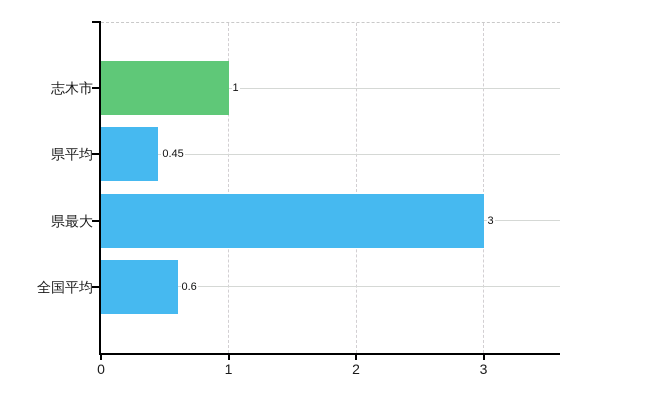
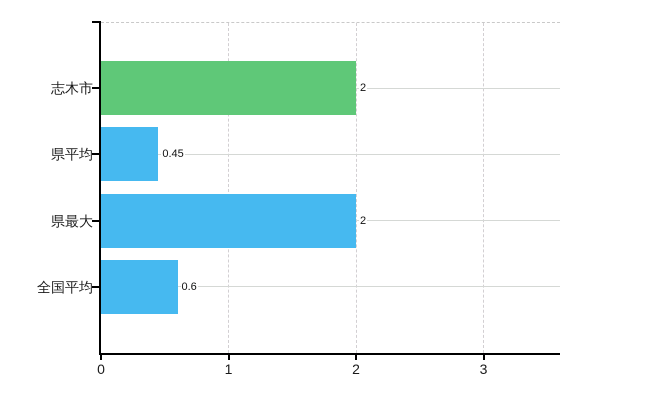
志木市: 1 -> 2
県最大: 3 -> 2
